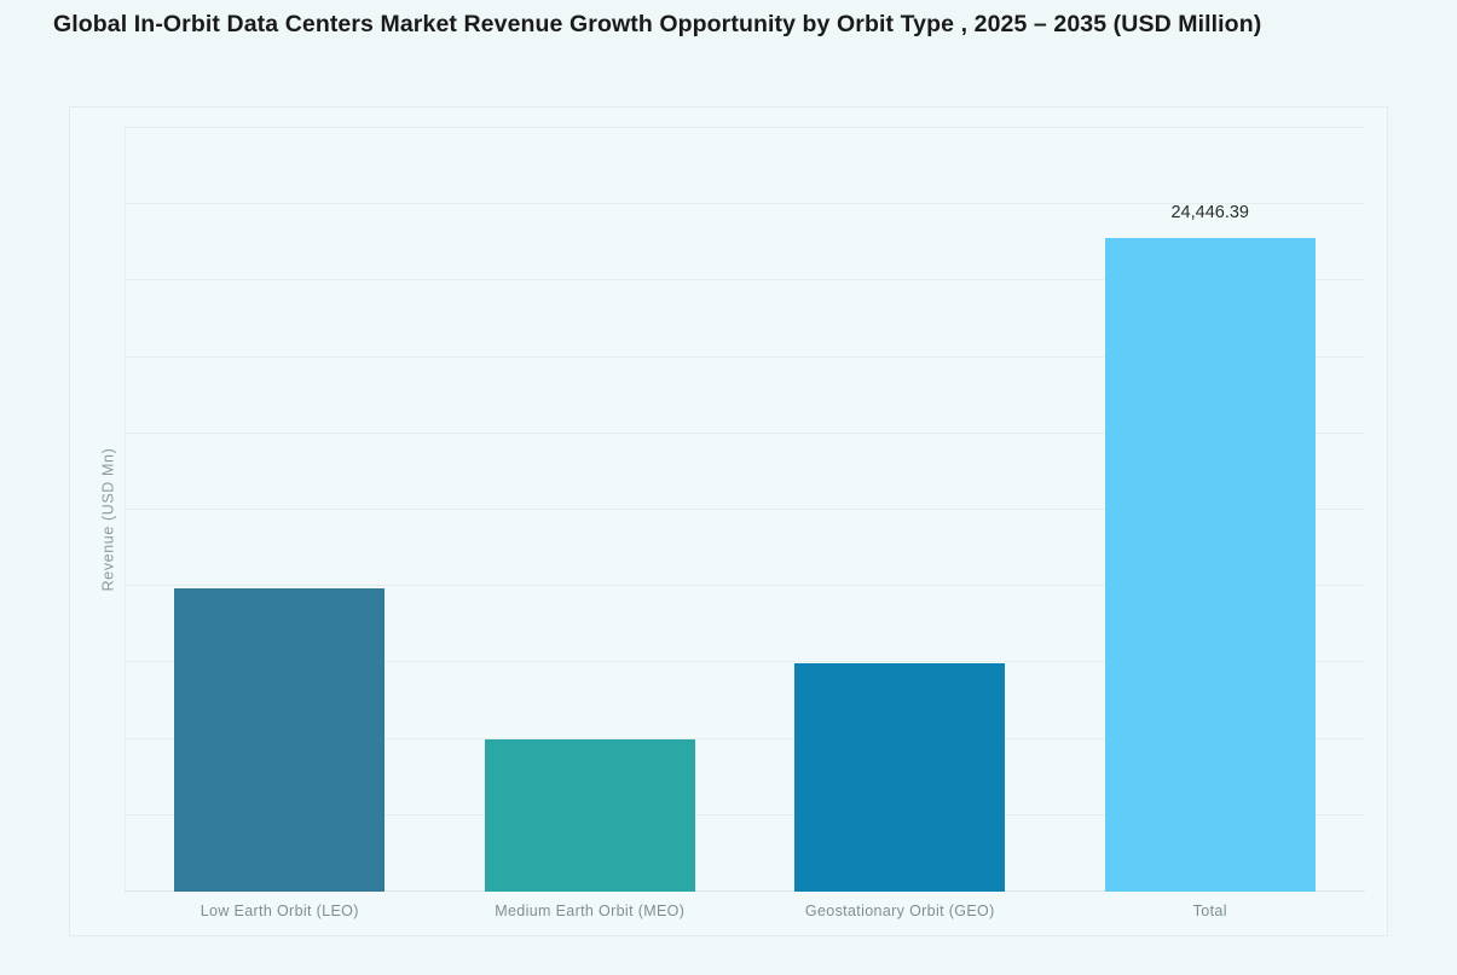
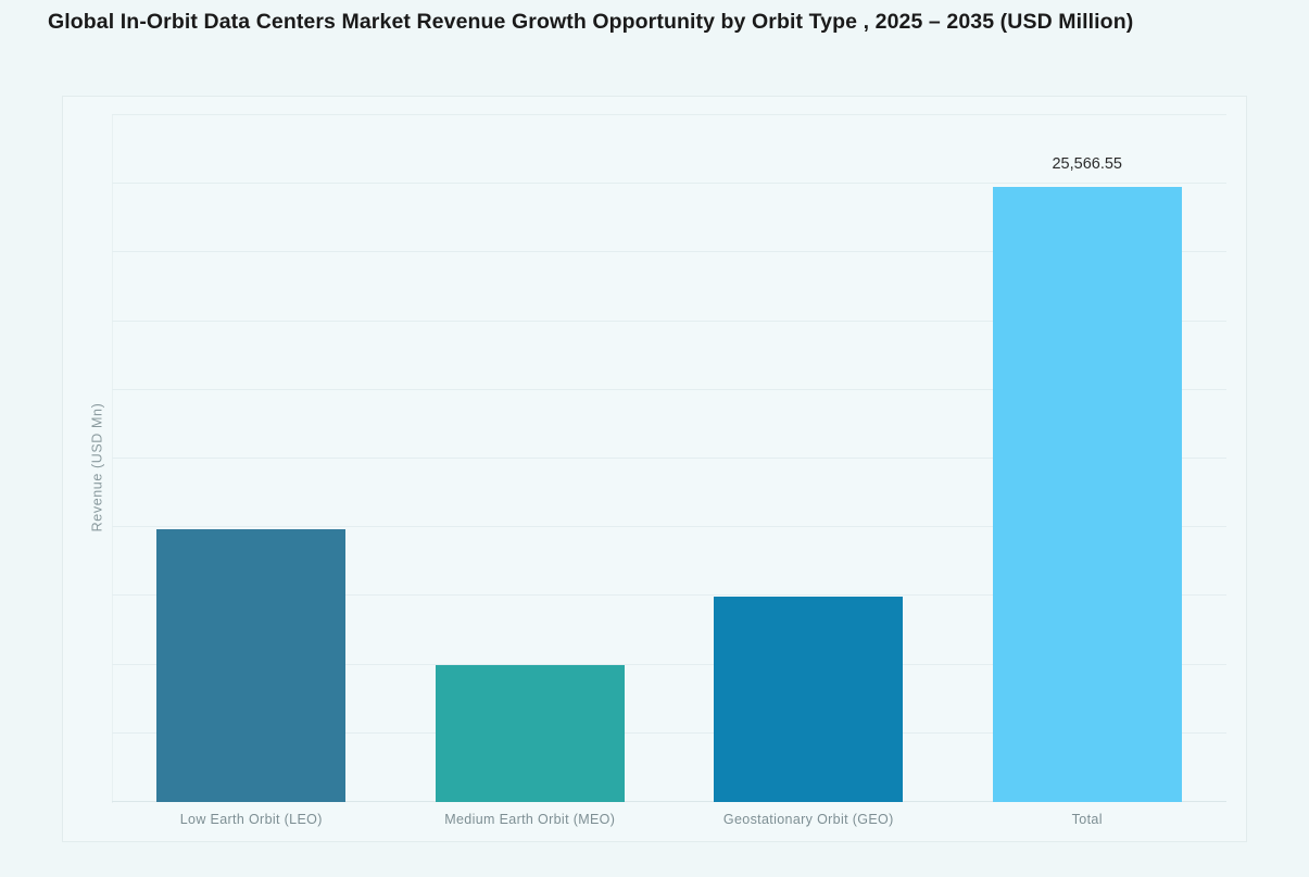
Total: 24,446.39 -> 25,566.55
